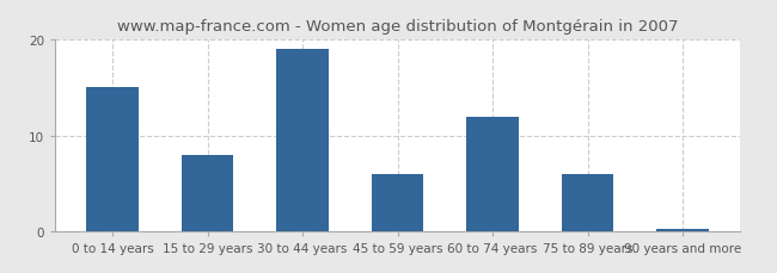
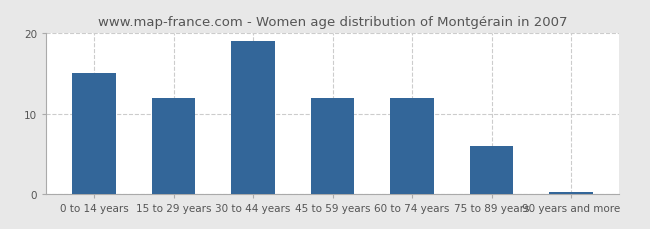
15 to 29 years: 8.0 -> 12.0
45 to 59 years: 6.0 -> 12.0
